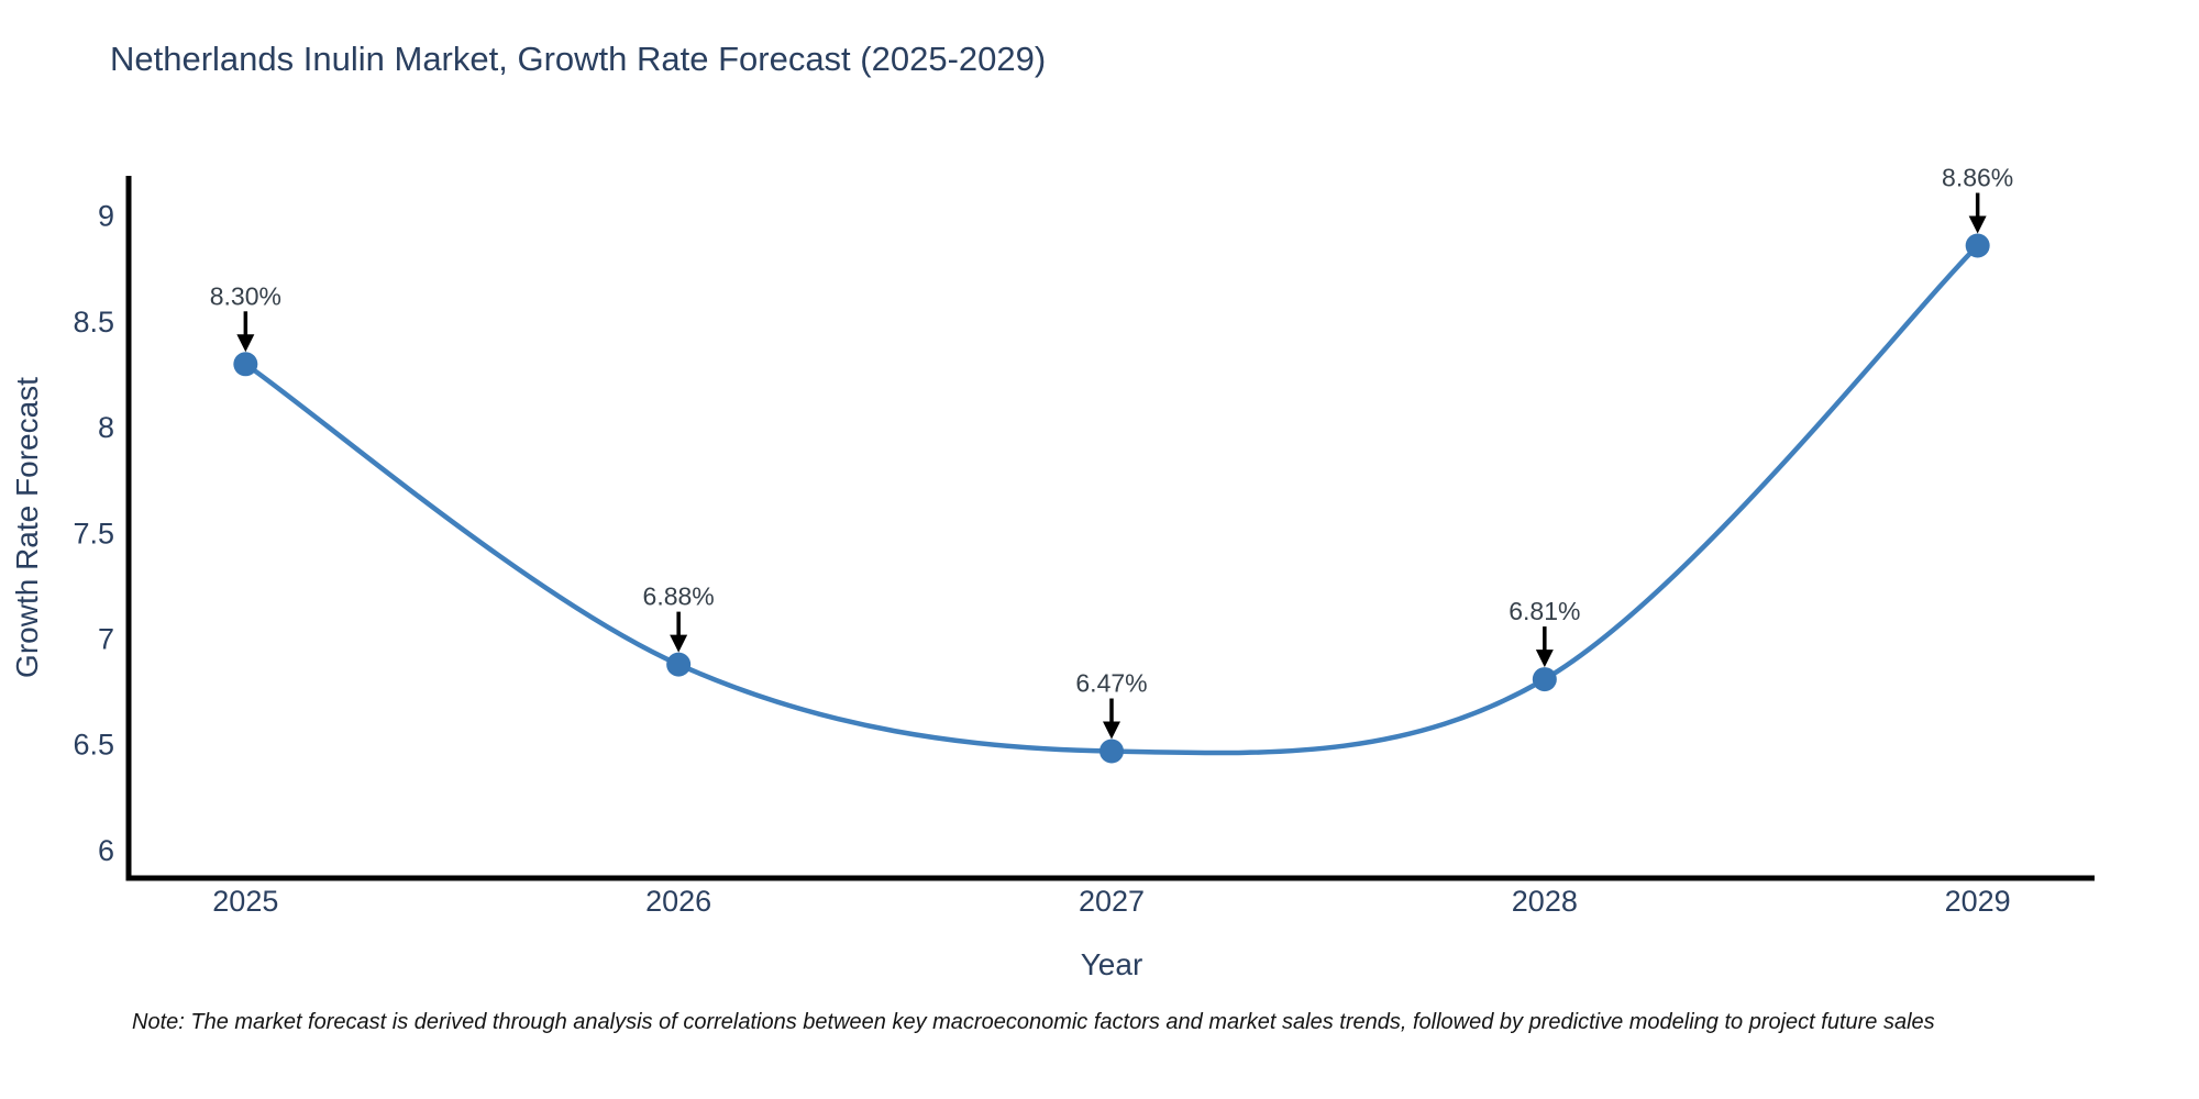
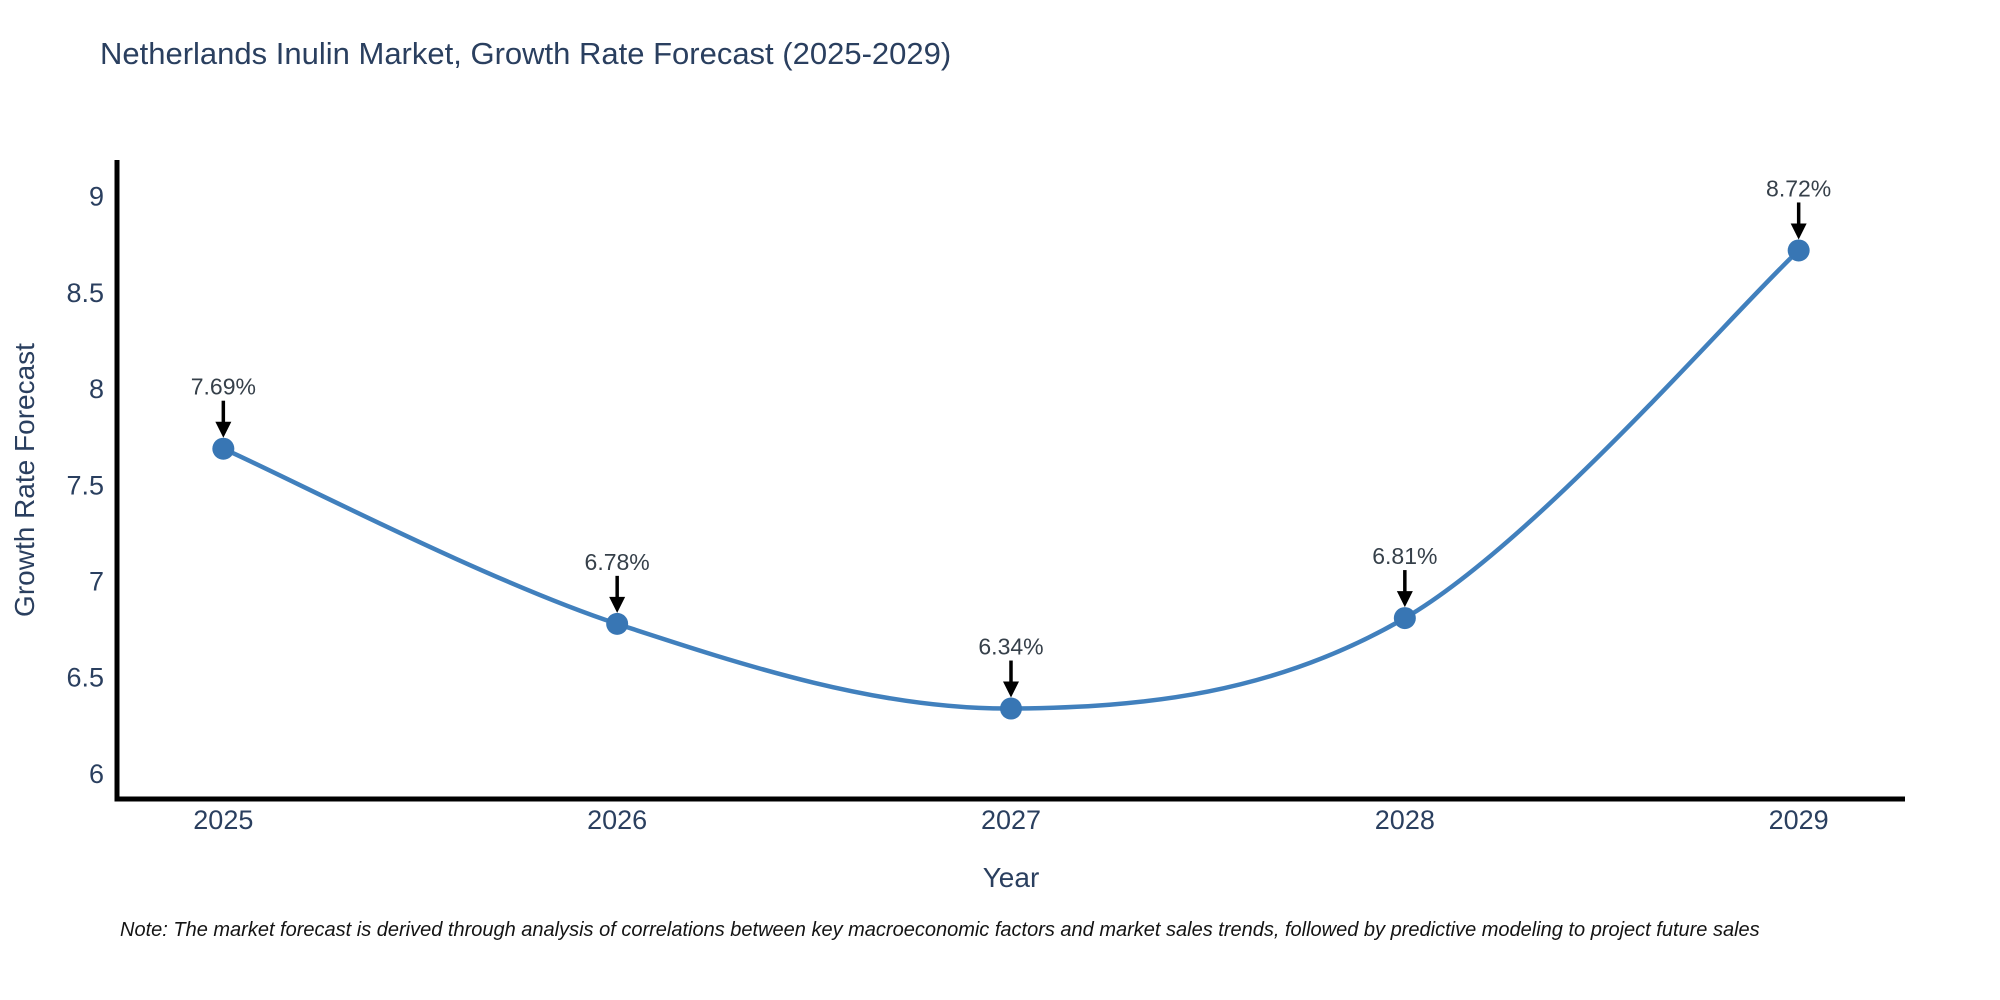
2025: 8.30% -> 7.69%
2026: 6.88% -> 6.78%
2027: 6.47% -> 6.34%
2029: 8.86% -> 8.72%
